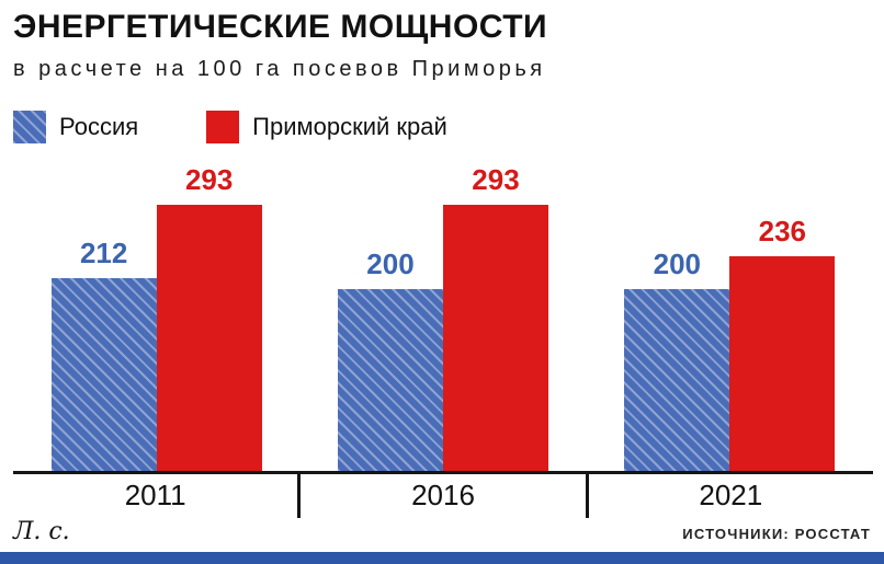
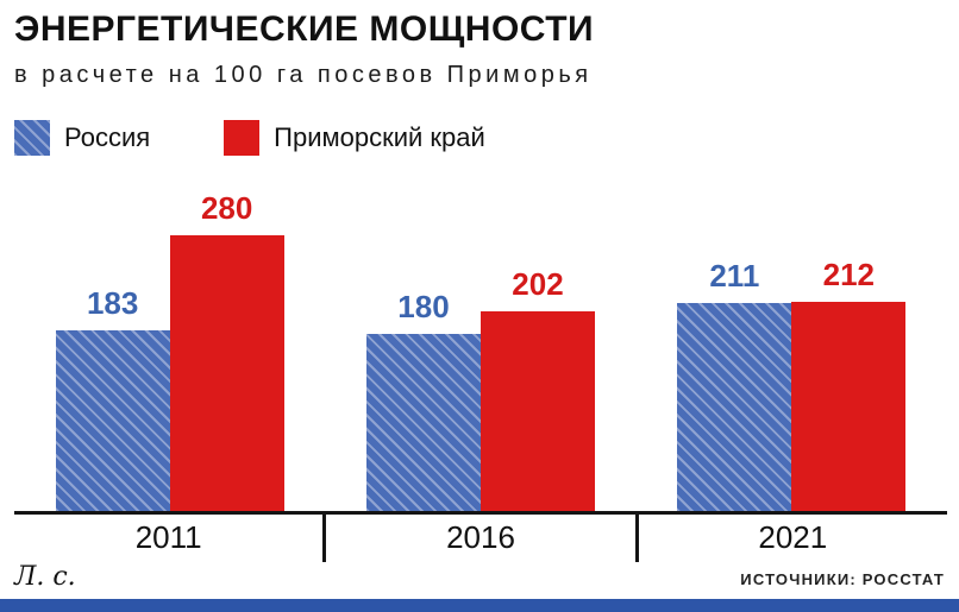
Россия/2011: 212 -> 183
Приморский край/2011: 293 -> 280
Россия/2016: 200 -> 180
Приморский край/2016: 293 -> 202
Россия/2021: 200 -> 211
Приморский край/2021: 236 -> 212
